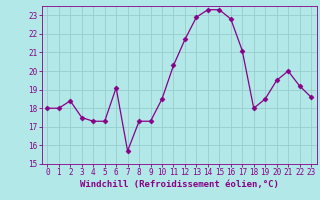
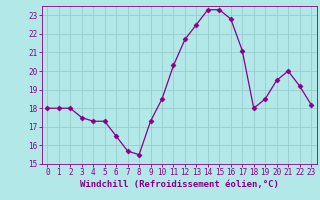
2: 18.4 -> 18.0
6: 19.1 -> 16.5
8: 17.3 -> 15.5
13: 22.9 -> 22.5
23: 18.6 -> 18.2
